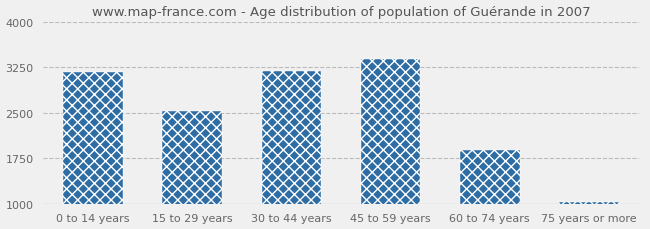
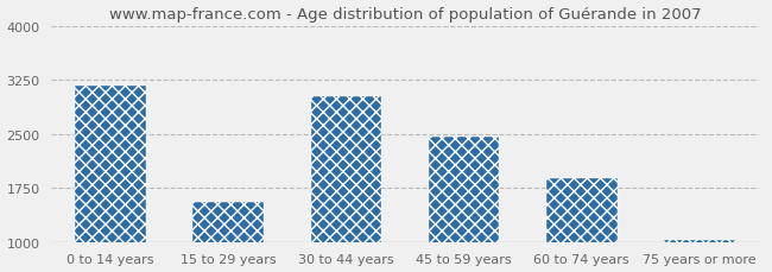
15 to 29 years: 2530 -> 1560
30 to 44 years: 3190 -> 3020
45 to 59 years: 3390 -> 2460
